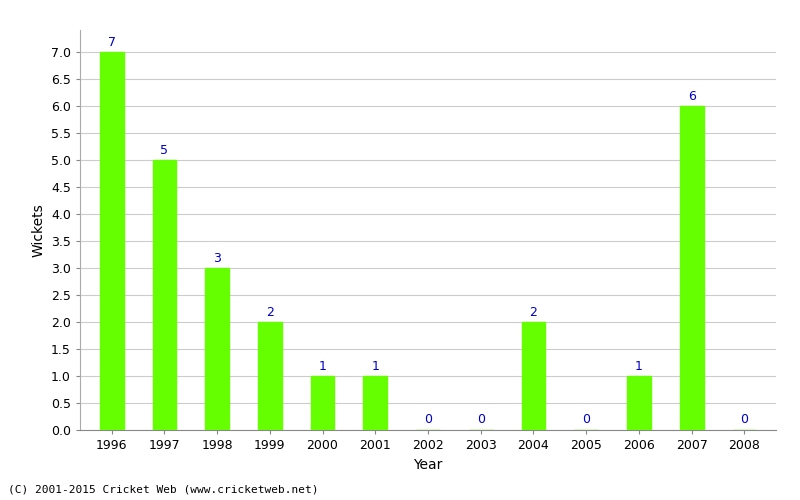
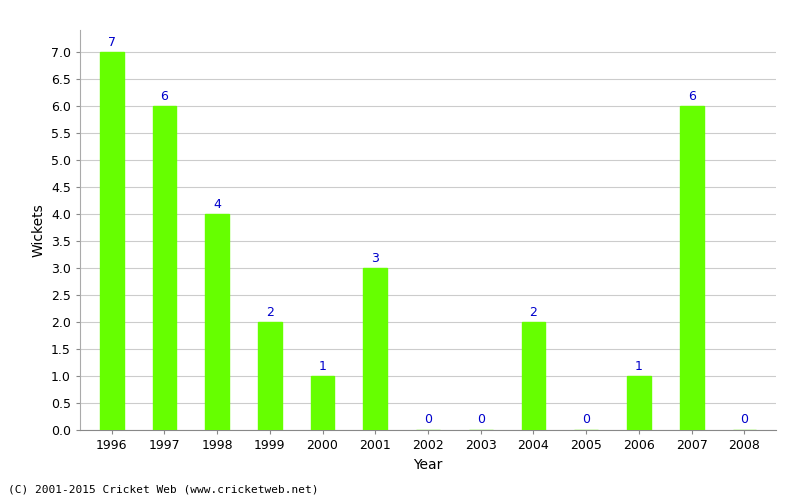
1997: 5 -> 6
1998: 3 -> 4
2001: 1 -> 3
